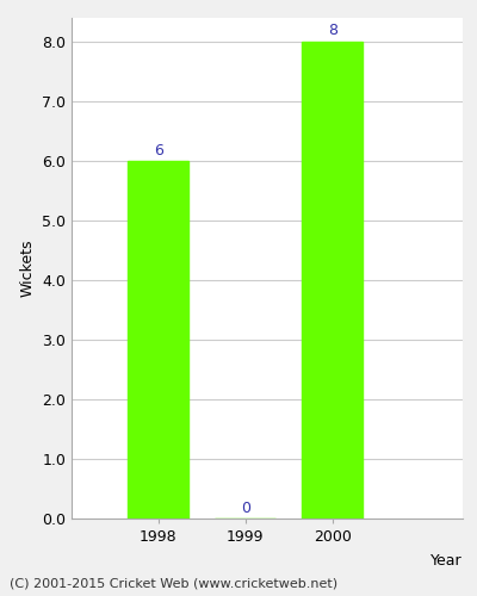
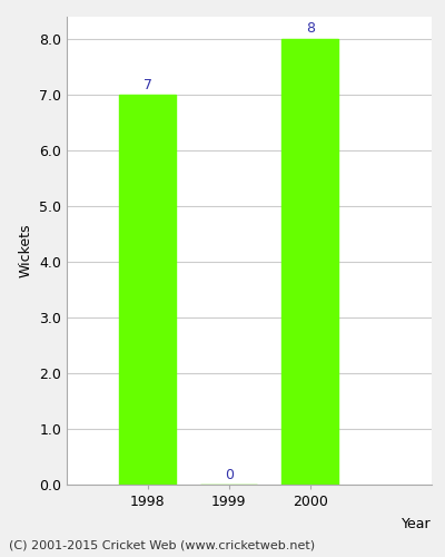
1998: 6 -> 7
